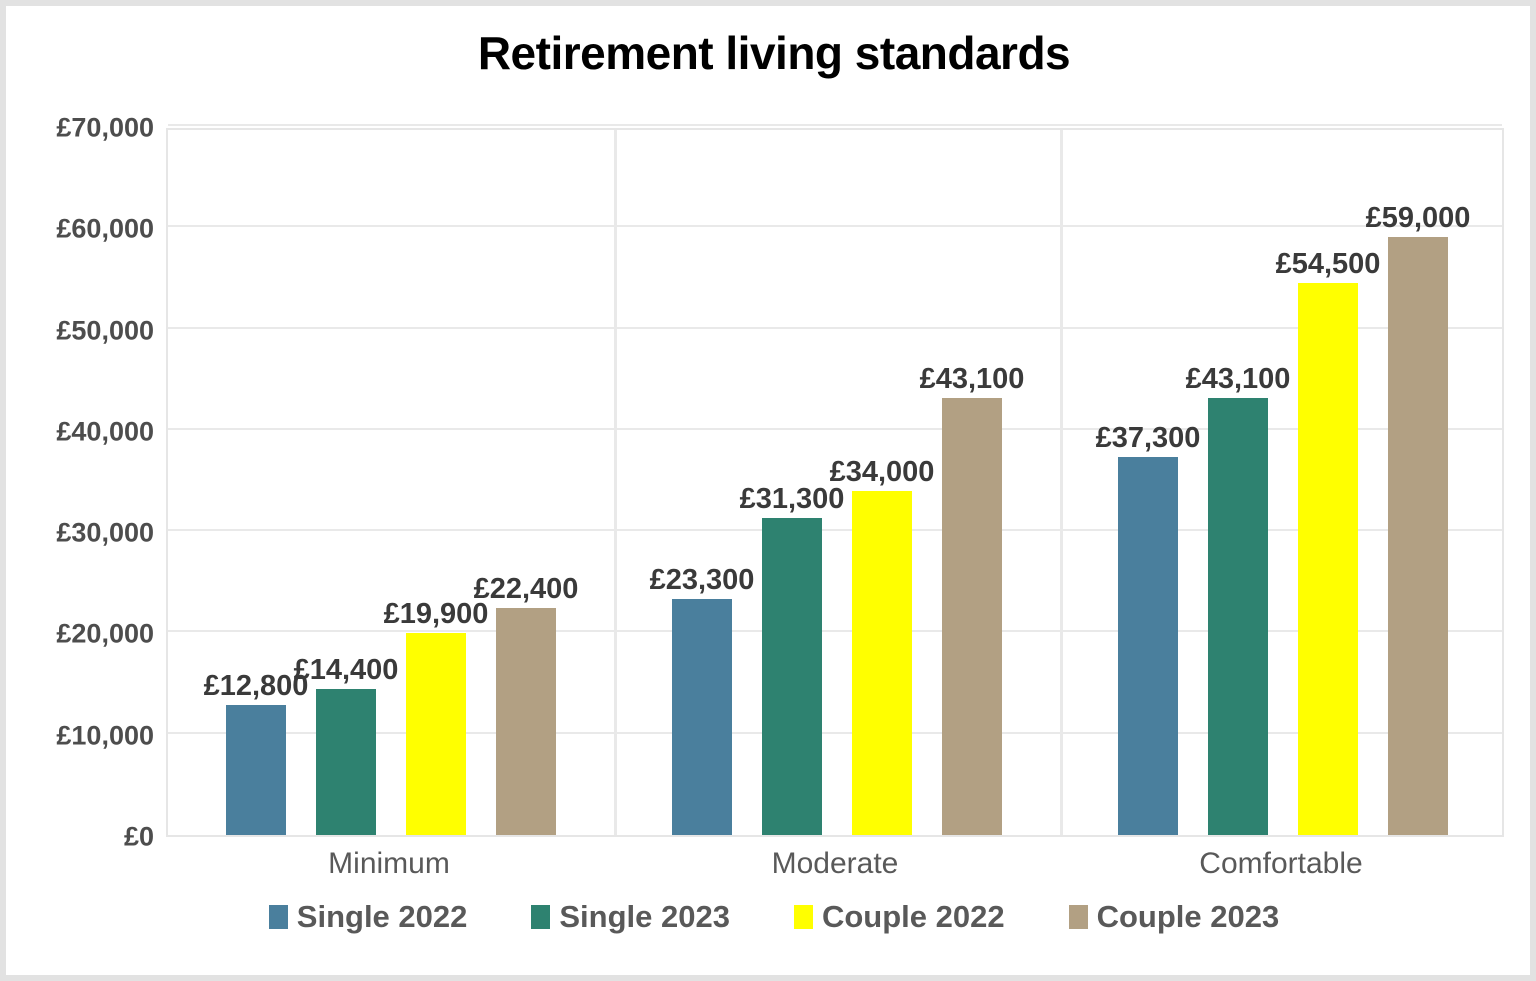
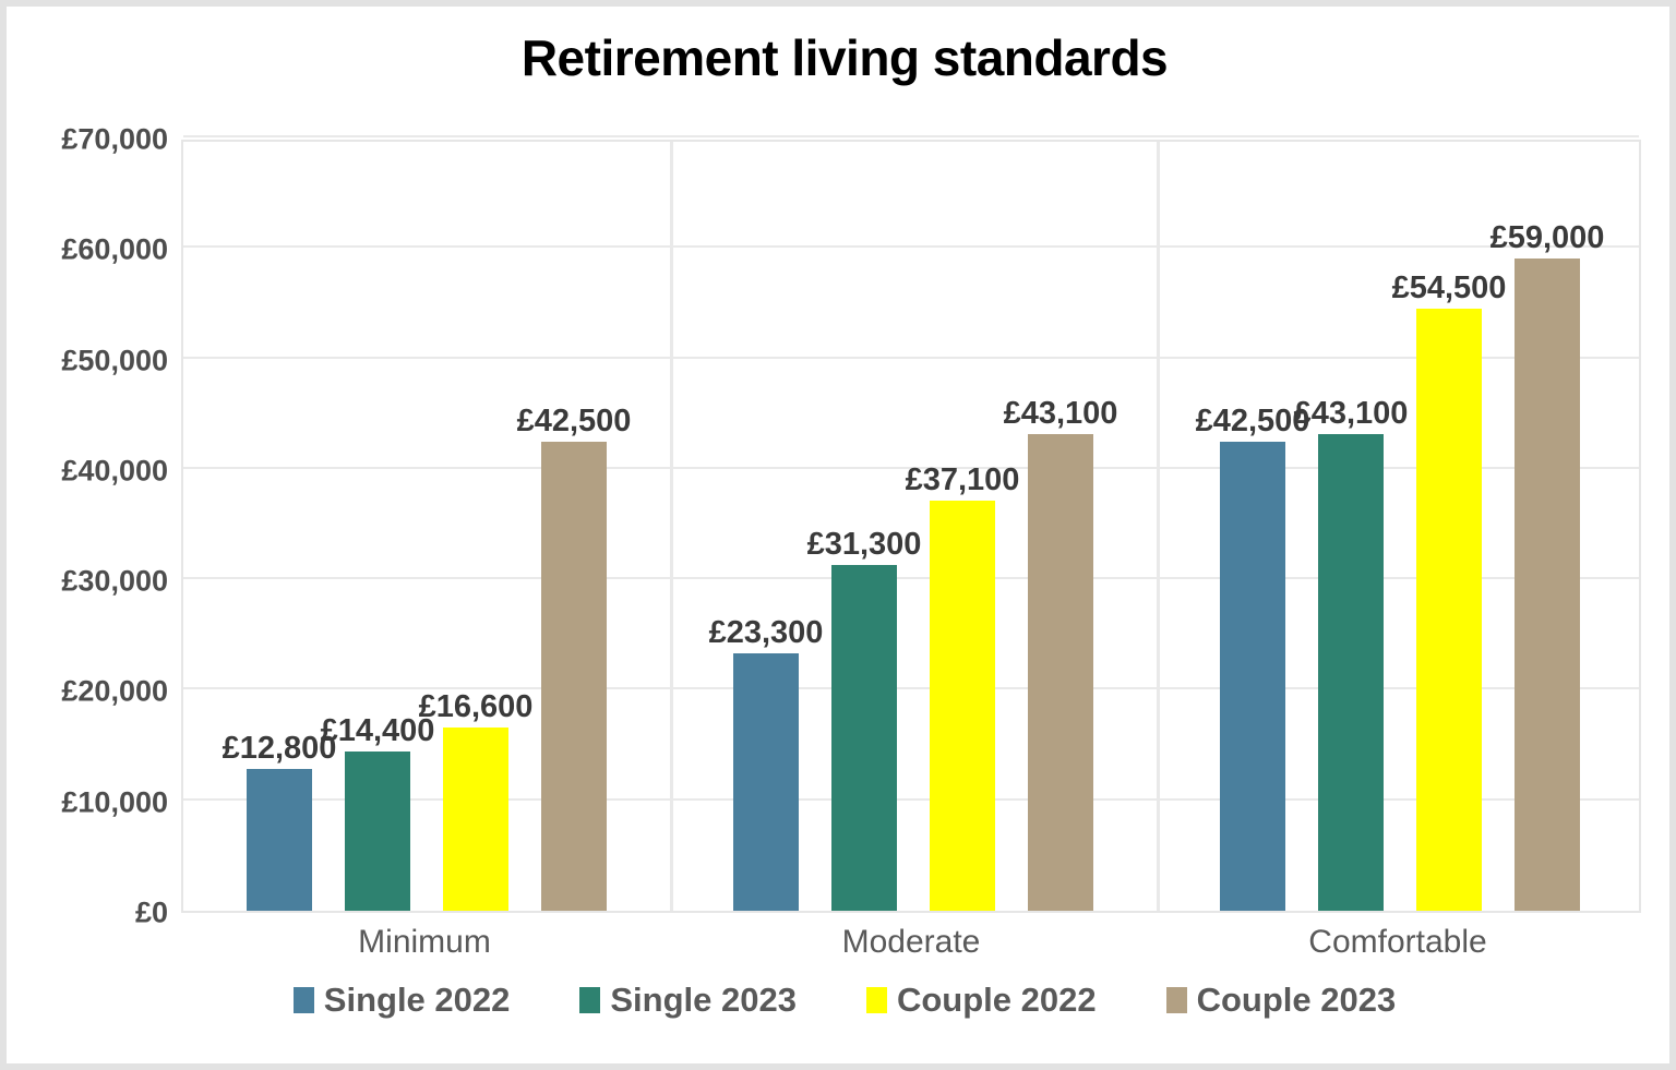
Couple 2022/Minimum: £19,900 -> £16,600
Couple 2023/Minimum: £22,400 -> £42,500
Couple 2022/Moderate: £34,000 -> £37,100
Single 2022/Comfortable: £37,300 -> £42,500
